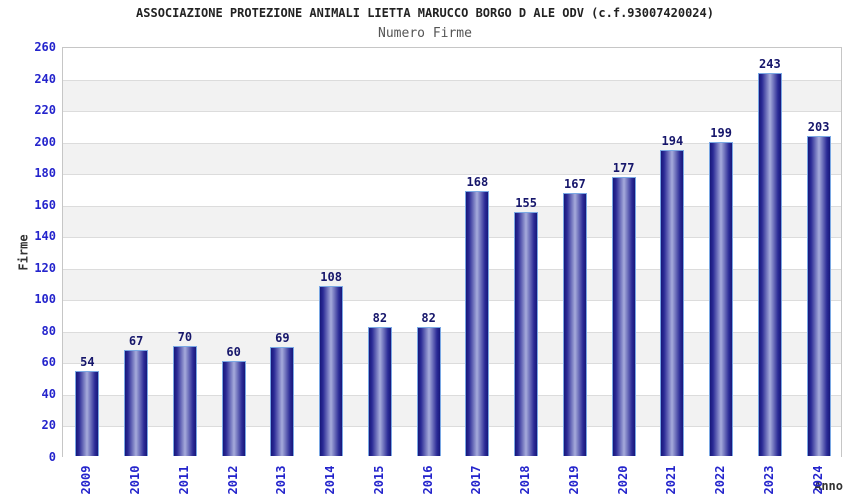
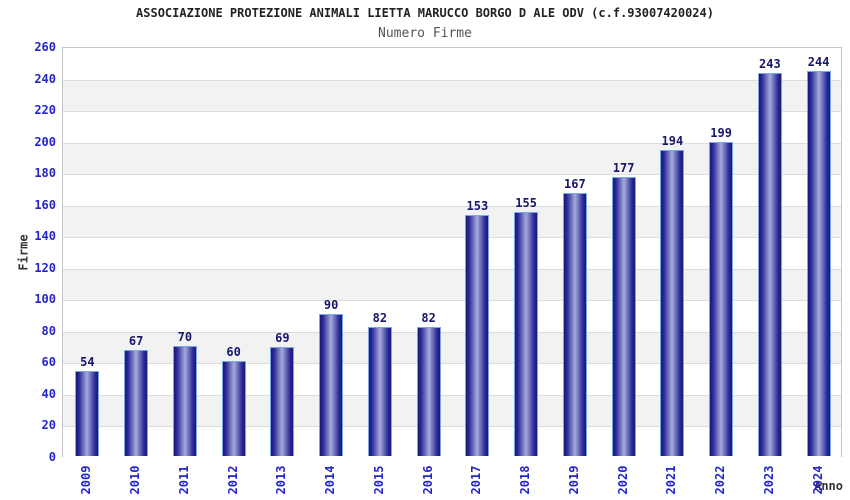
2014: 108 -> 90
2017: 168 -> 153
2024: 203 -> 244
